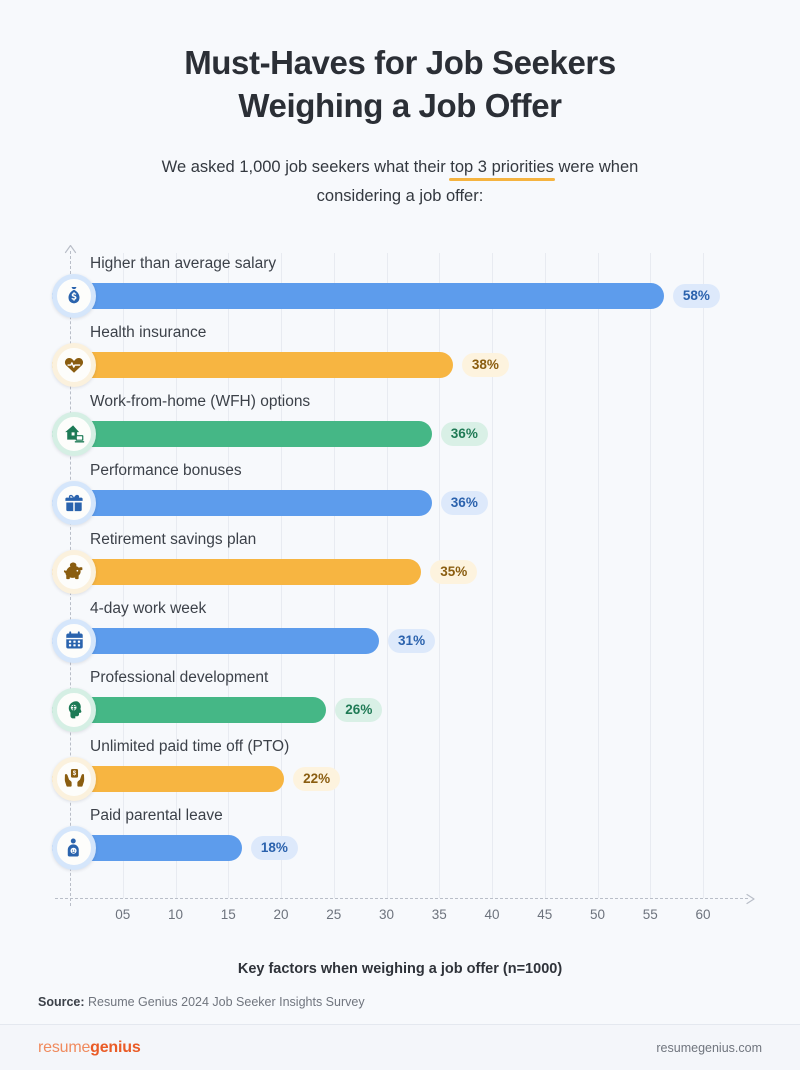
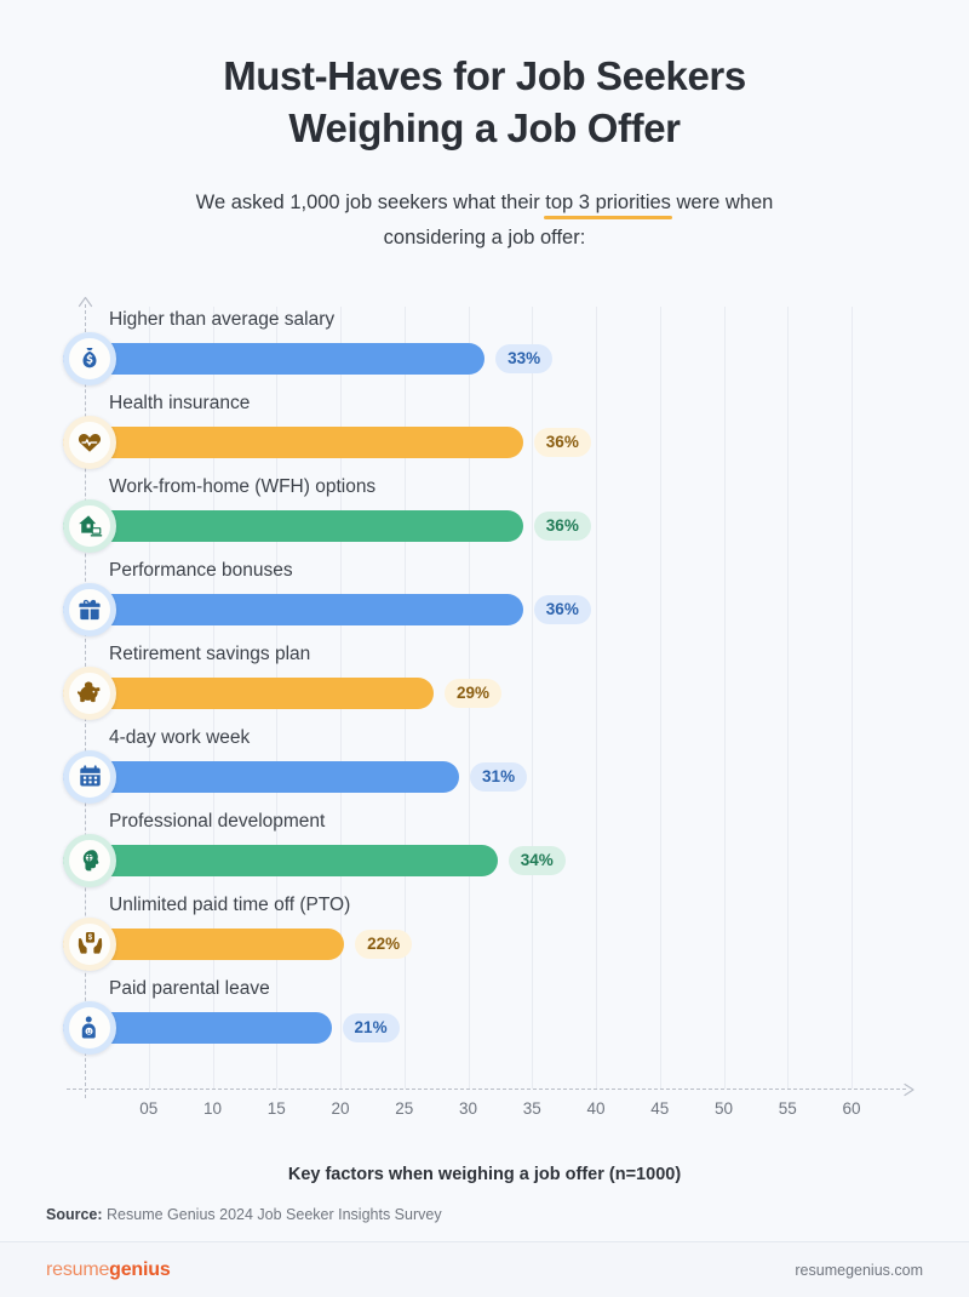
Higher than average salary: 58% -> 33%
Health insurance: 38% -> 36%
Retirement savings plan: 35% -> 29%
Professional development: 26% -> 34%
Paid parental leave: 18% -> 21%
